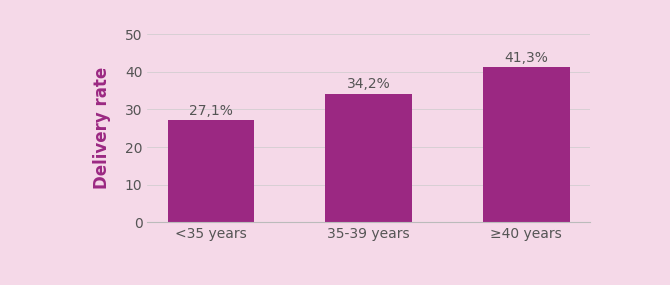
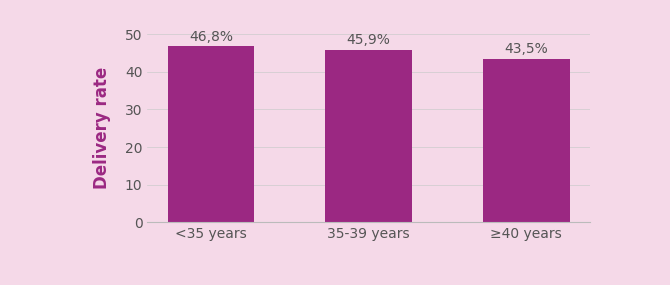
<35 years: 27,1% -> 46,8%
35-39 years: 34,2% -> 45,9%
≥40 years: 41,3% -> 43,5%
